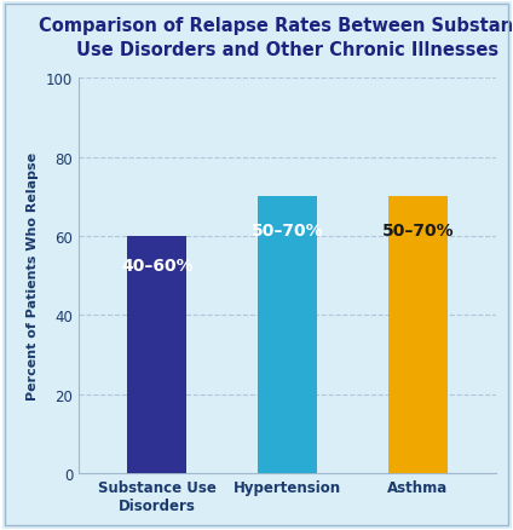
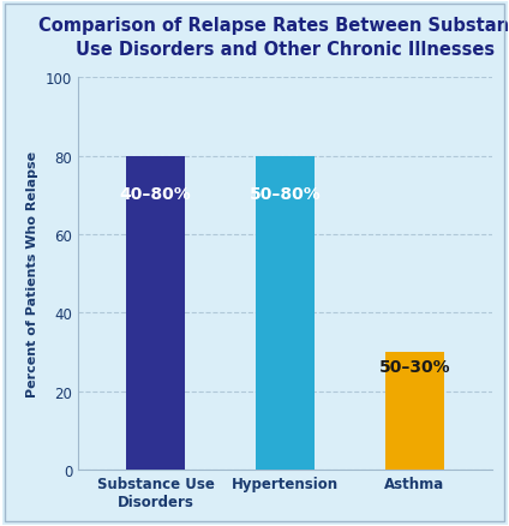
Substance Use Disorders: 60 -> 80
Hypertension: 70 -> 80
Asthma: 70 -> 30
